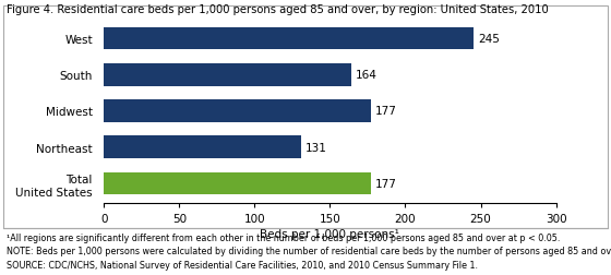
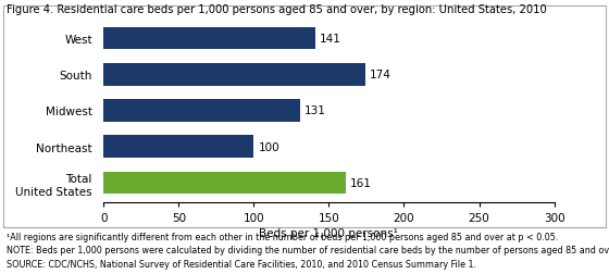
West: 245 -> 141
South: 164 -> 174
Midwest: 177 -> 131
Northeast: 131 -> 100
Total United States: 177 -> 161
